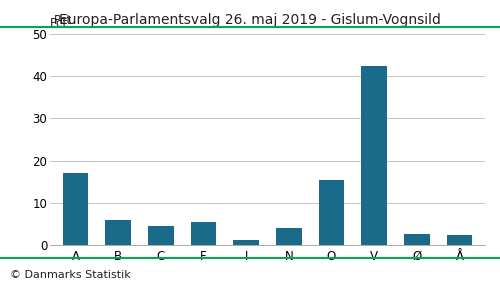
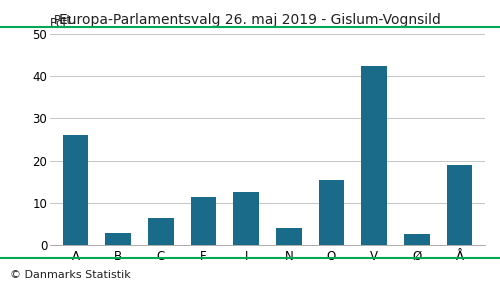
A: 17.0 -> 26.0
B: 6.0 -> 3.0
C: 4.5 -> 6.5
F: 5.5 -> 11.5
I: 1.2 -> 12.5
Å: 2.5 -> 19.0
